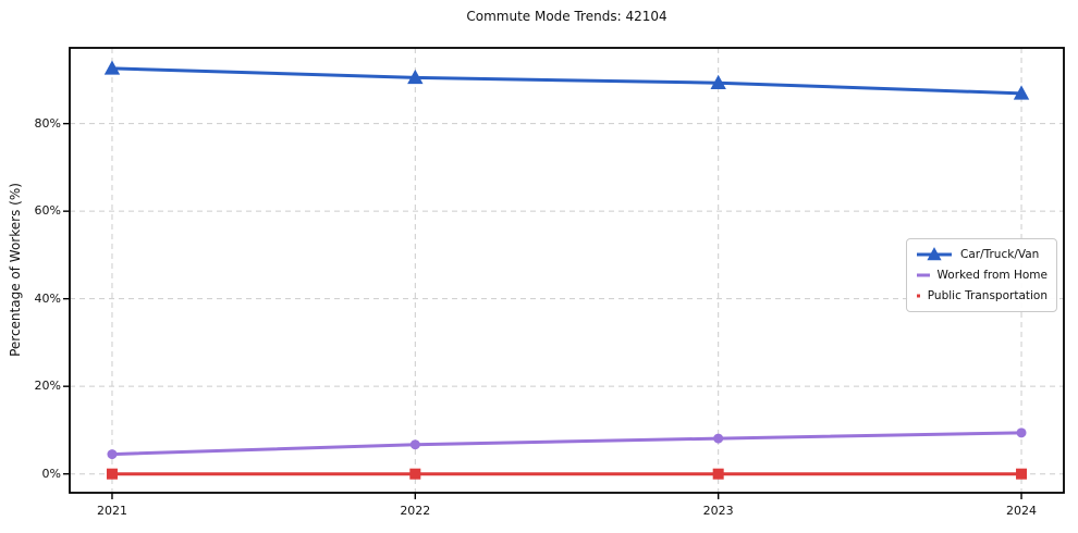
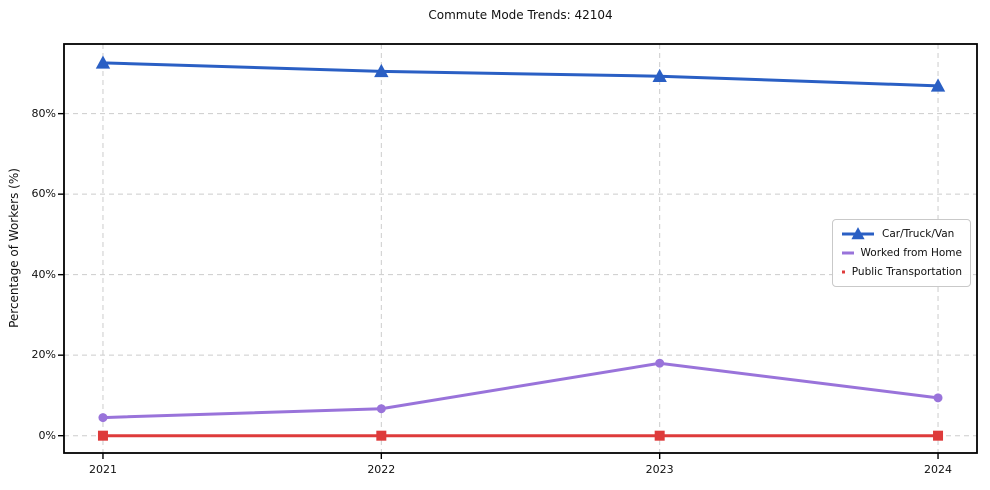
Worked from Home/2023: 8% -> 18%
